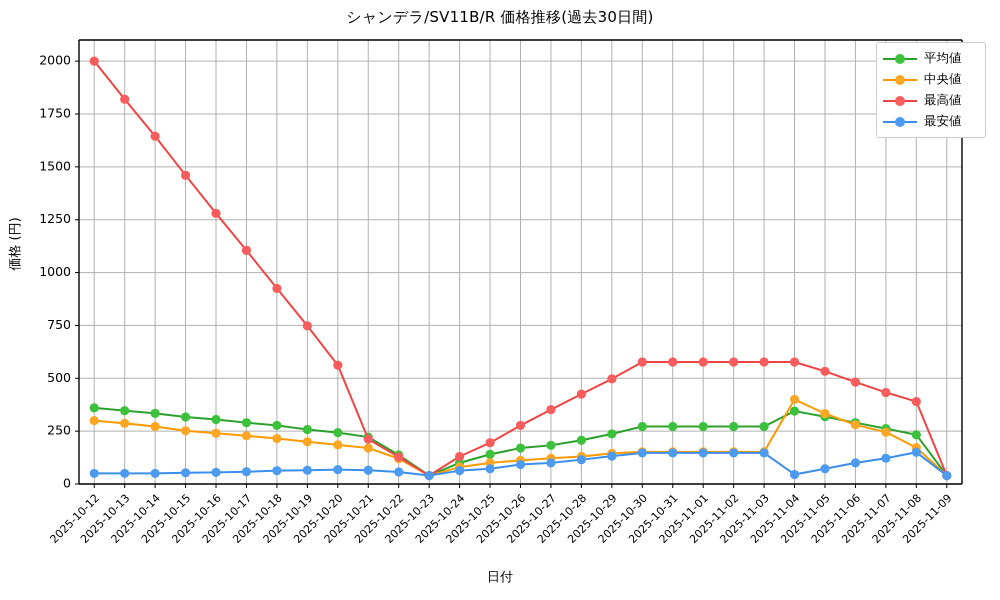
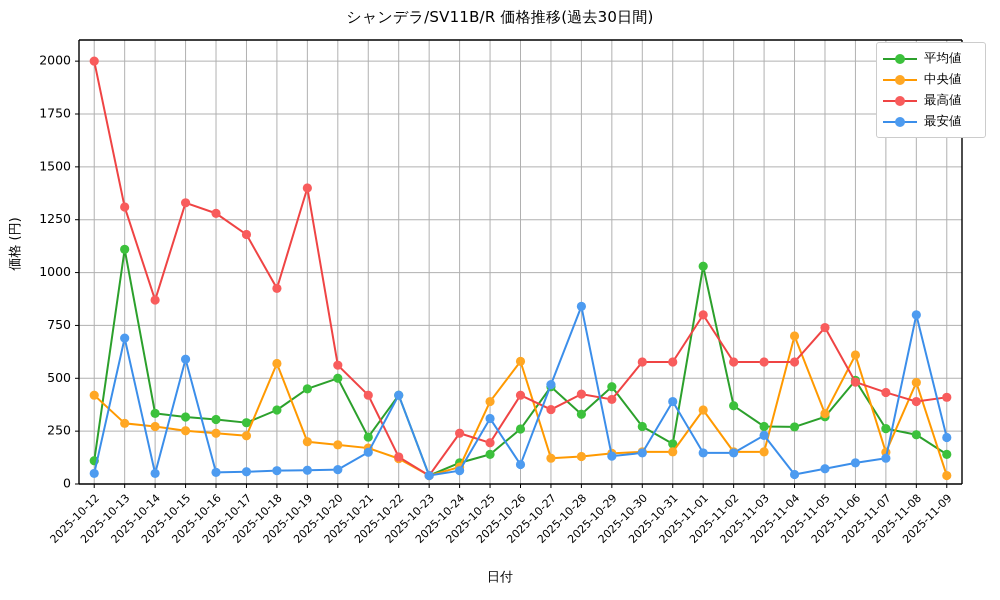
平均値/2025-10-12: 360 -> 110
中央値/2025-10-12: 300 -> 420
平均値/2025-10-13: 350 -> 1110
最高値/2025-10-13: 1820 -> 1310
最安値/2025-10-13: 50 -> 690
最高値/2025-10-14: 1640 -> 870
最高値/2025-10-15: 1460 -> 1330
最安値/2025-10-15: 50 -> 590
最高値/2025-10-17: 1100 -> 1180
平均値/2025-10-18: 280 -> 350
中央値/2025-10-18: 220 -> 570
平均値/2025-10-19: 260 -> 450
最高値/2025-10-19: 750 -> 1400
平均値/2025-10-20: 240 -> 500
最高値/2025-10-21: 210 -> 420
最安値/2025-10-21: 60 -> 150
平均値/2025-10-22: 140 -> 420
最安値/2025-10-22: 60 -> 420
最高値/2025-10-24: 130 -> 240
中央値/2025-10-25: 100 -> 390
最安値/2025-10-25: 70 -> 310
平均値/2025-10-26: 170 -> 260
中央値/2025-10-26: 110 -> 580
最高値/2025-10-26: 280 -> 420
平均値/2025-10-27: 180 -> 460
最安値/2025-10-27: 100 -> 470
平均値/2025-10-28: 210 -> 330
最安値/2025-10-28: 120 -> 840
平均値/2025-10-29: 240 -> 460
最高値/2025-10-29: 500 -> 400
平均値/2025-10-31: 270 -> 190
最安値/2025-10-31: 150 -> 390
平均値/2025-11-01: 270 -> 1030
中央値/2025-11-01: 150 -> 350
最高値/2025-11-01: 580 -> 800
平均値/2025-11-02: 270 -> 370
最安値/2025-11-03: 150 -> 230
平均値/2025-11-04: 340 -> 270
中央値/2025-11-04: 400 -> 700
最高値/2025-11-05: 530 -> 740
平均値/2025-11-06: 290 -> 490
中央値/2025-11-06: 280 -> 610
中央値/2025-11-07: 240 -> 150
中央値/2025-11-08: 170 -> 480
最安値/2025-11-08: 150 -> 800
平均値/2025-11-09: 40 -> 140
最高値/2025-11-09: 40 -> 410
最安値/2025-11-09: 40 -> 220
